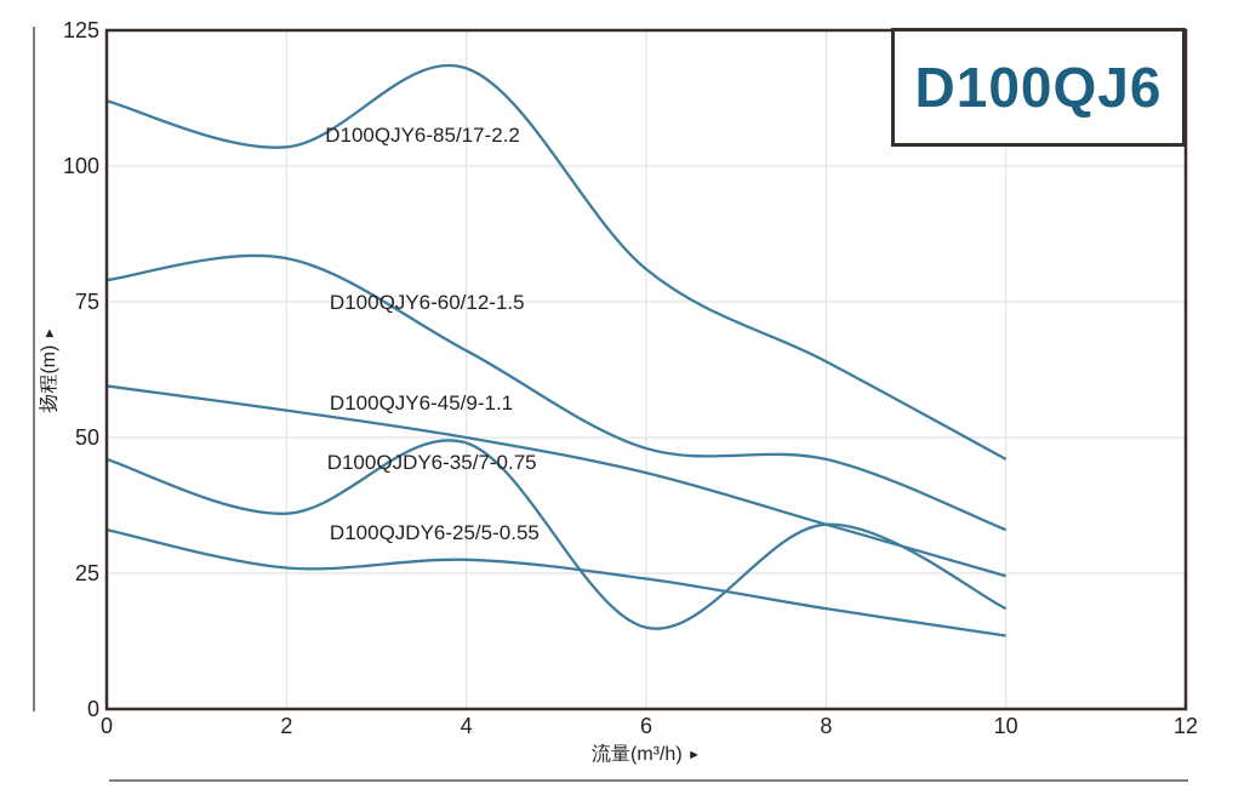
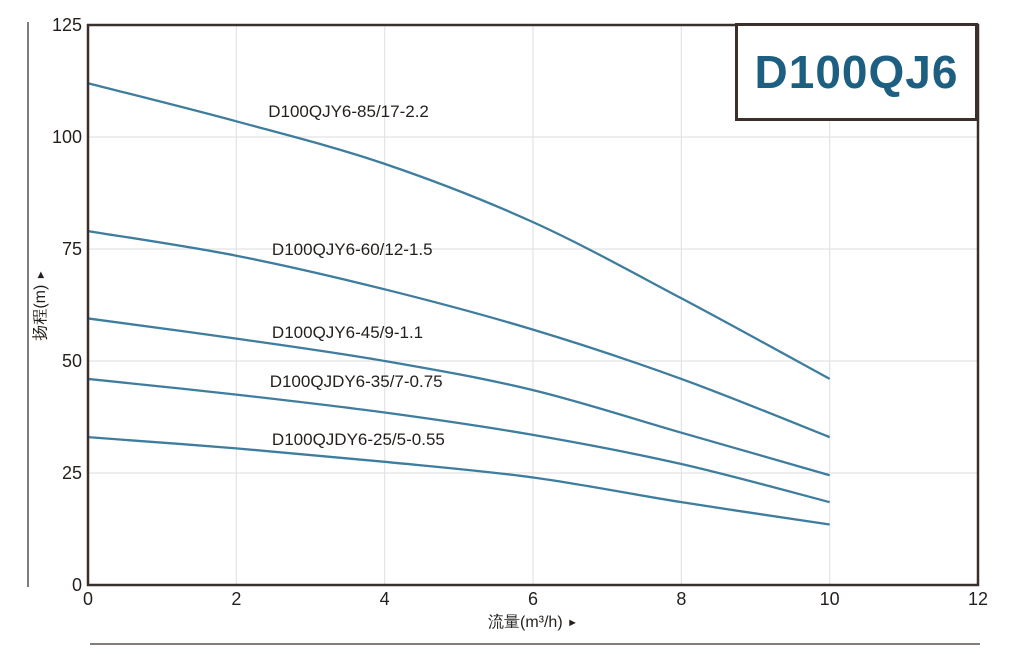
D100QJY6-60/12-1.5/2: 83 -> 74
D100QJDY6-35/7-0.75/2: 36 -> 42
D100QJDY6-25/5-0.55/2: 26 -> 30
D100QJY6-85/17-2.2/4: 118 -> 94
D100QJDY6-35/7-0.75/4: 49 -> 38
D100QJY6-60/12-1.5/6: 48 -> 57
D100QJDY6-35/7-0.75/6: 15 -> 34
D100QJDY6-35/7-0.75/8: 34 -> 27
